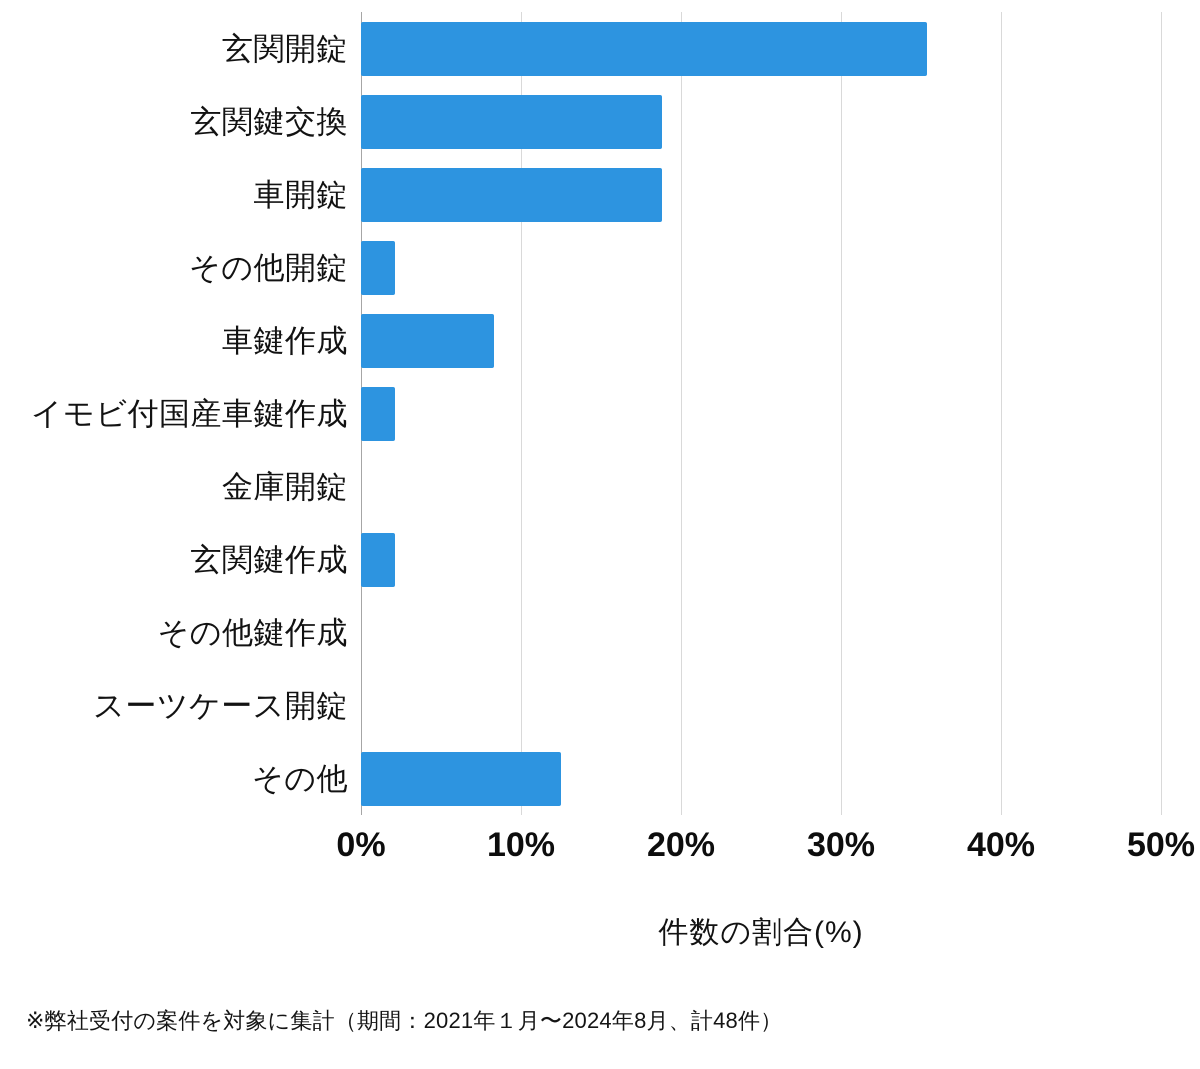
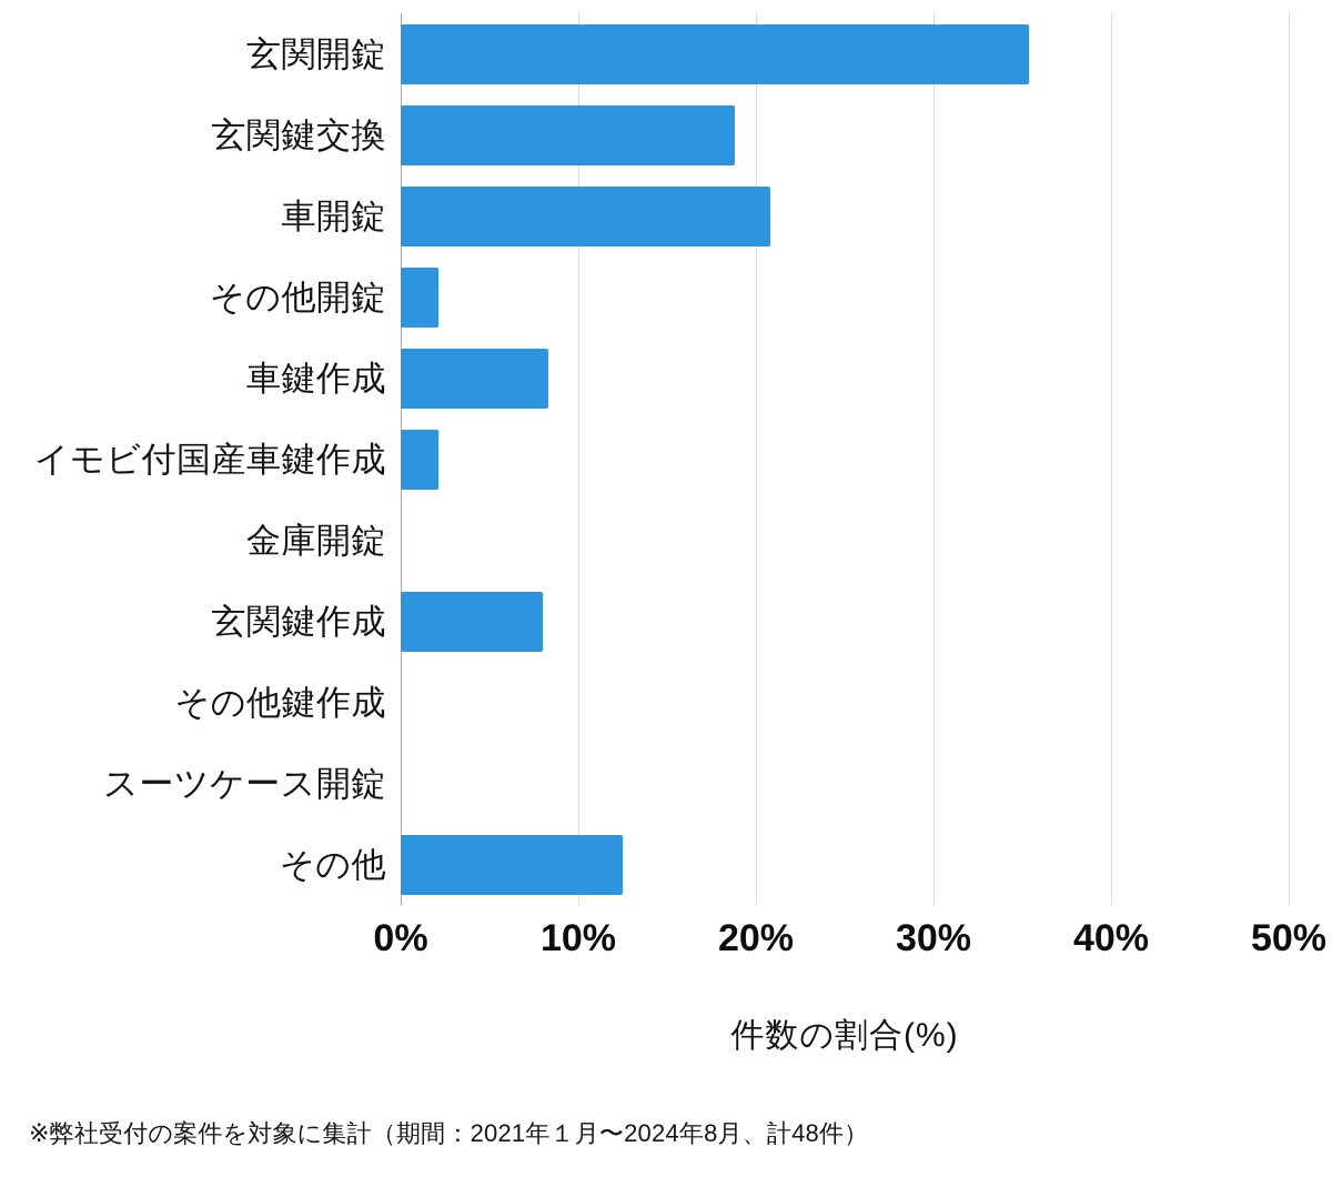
車開錠: 18.8% -> 20.8%
玄関鍵作成: 2.1% -> 8.0%
